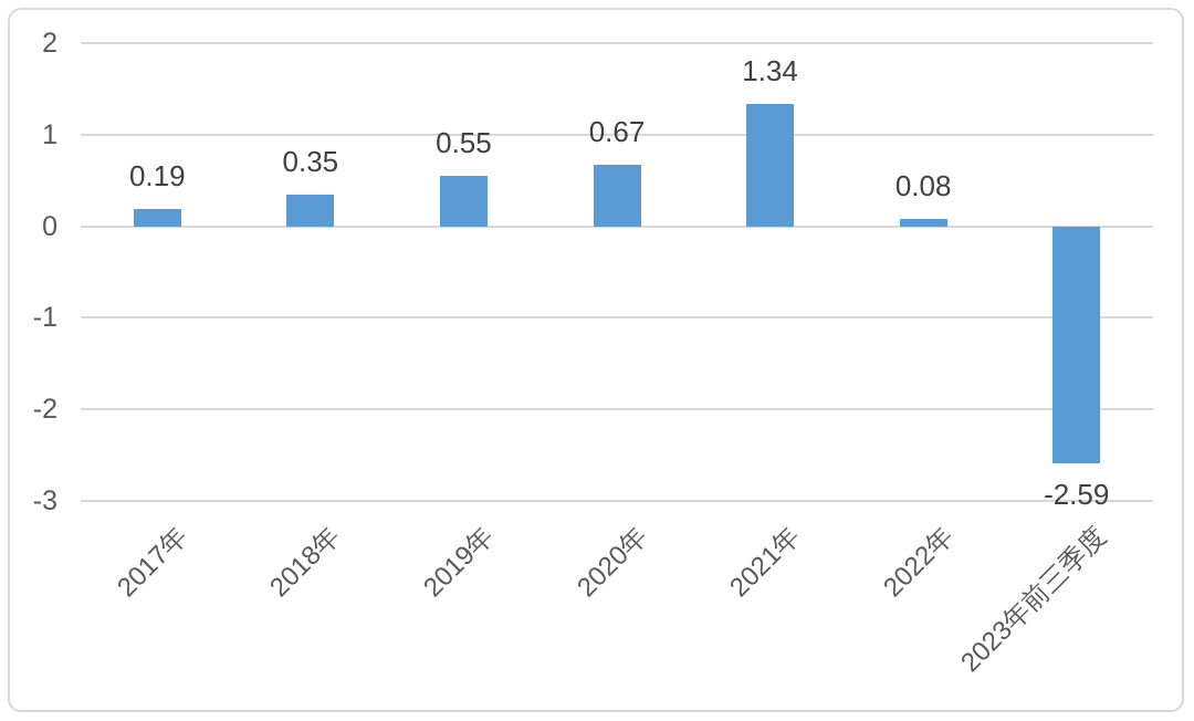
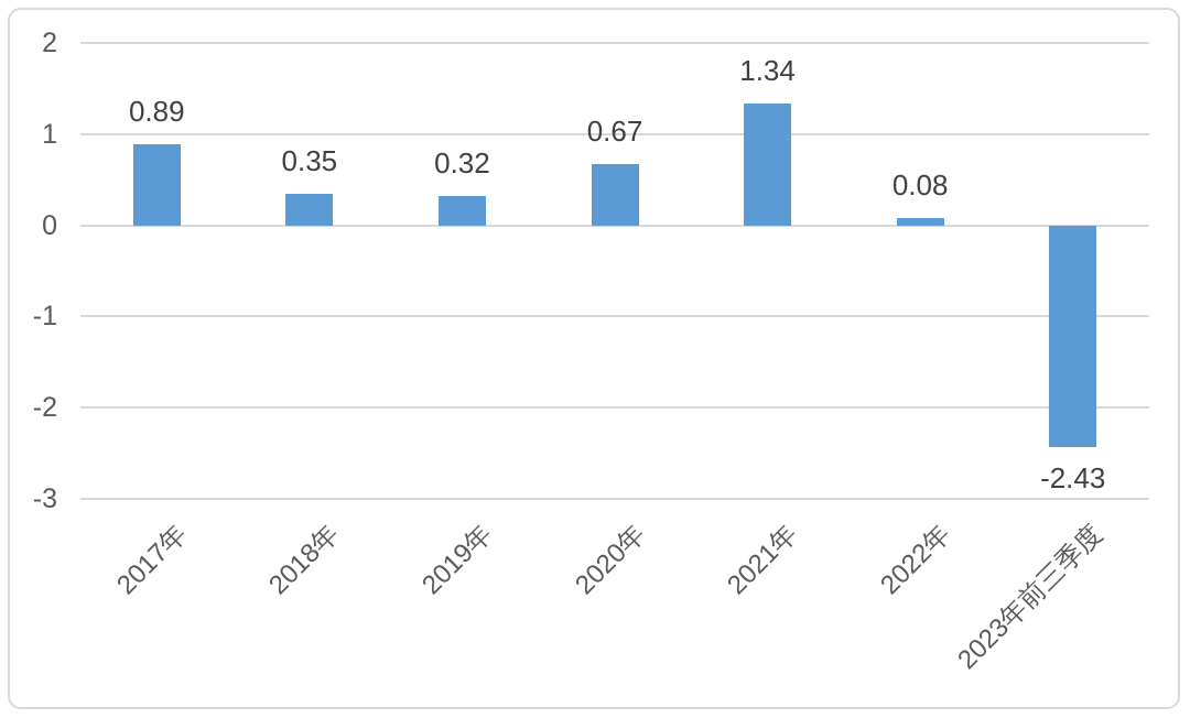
2017年: 0.19 -> 0.89
2019年: 0.55 -> 0.32
2023年前三季度: -2.59 -> -2.43
